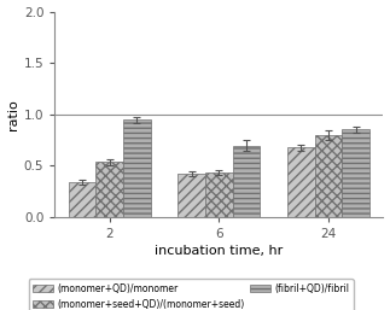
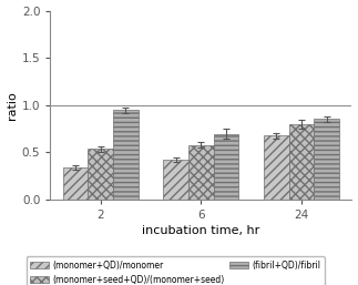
(monomer+seed+QD)/(monomer+seed)/6: 0.43 -> 0.58
